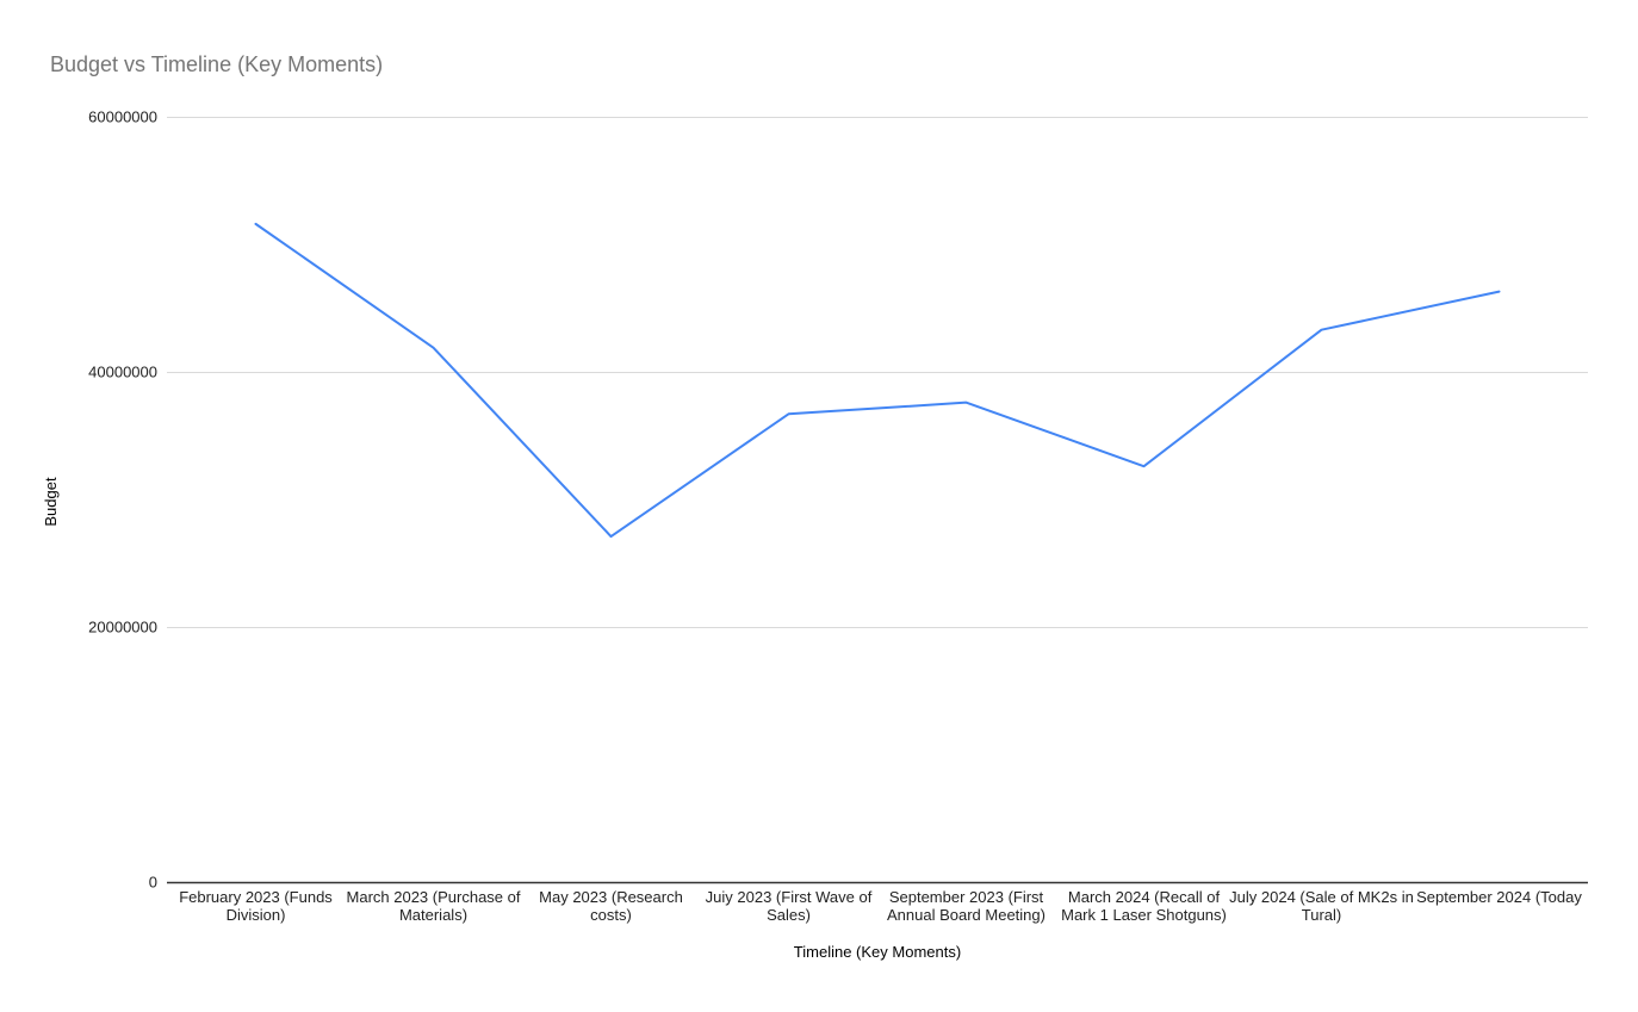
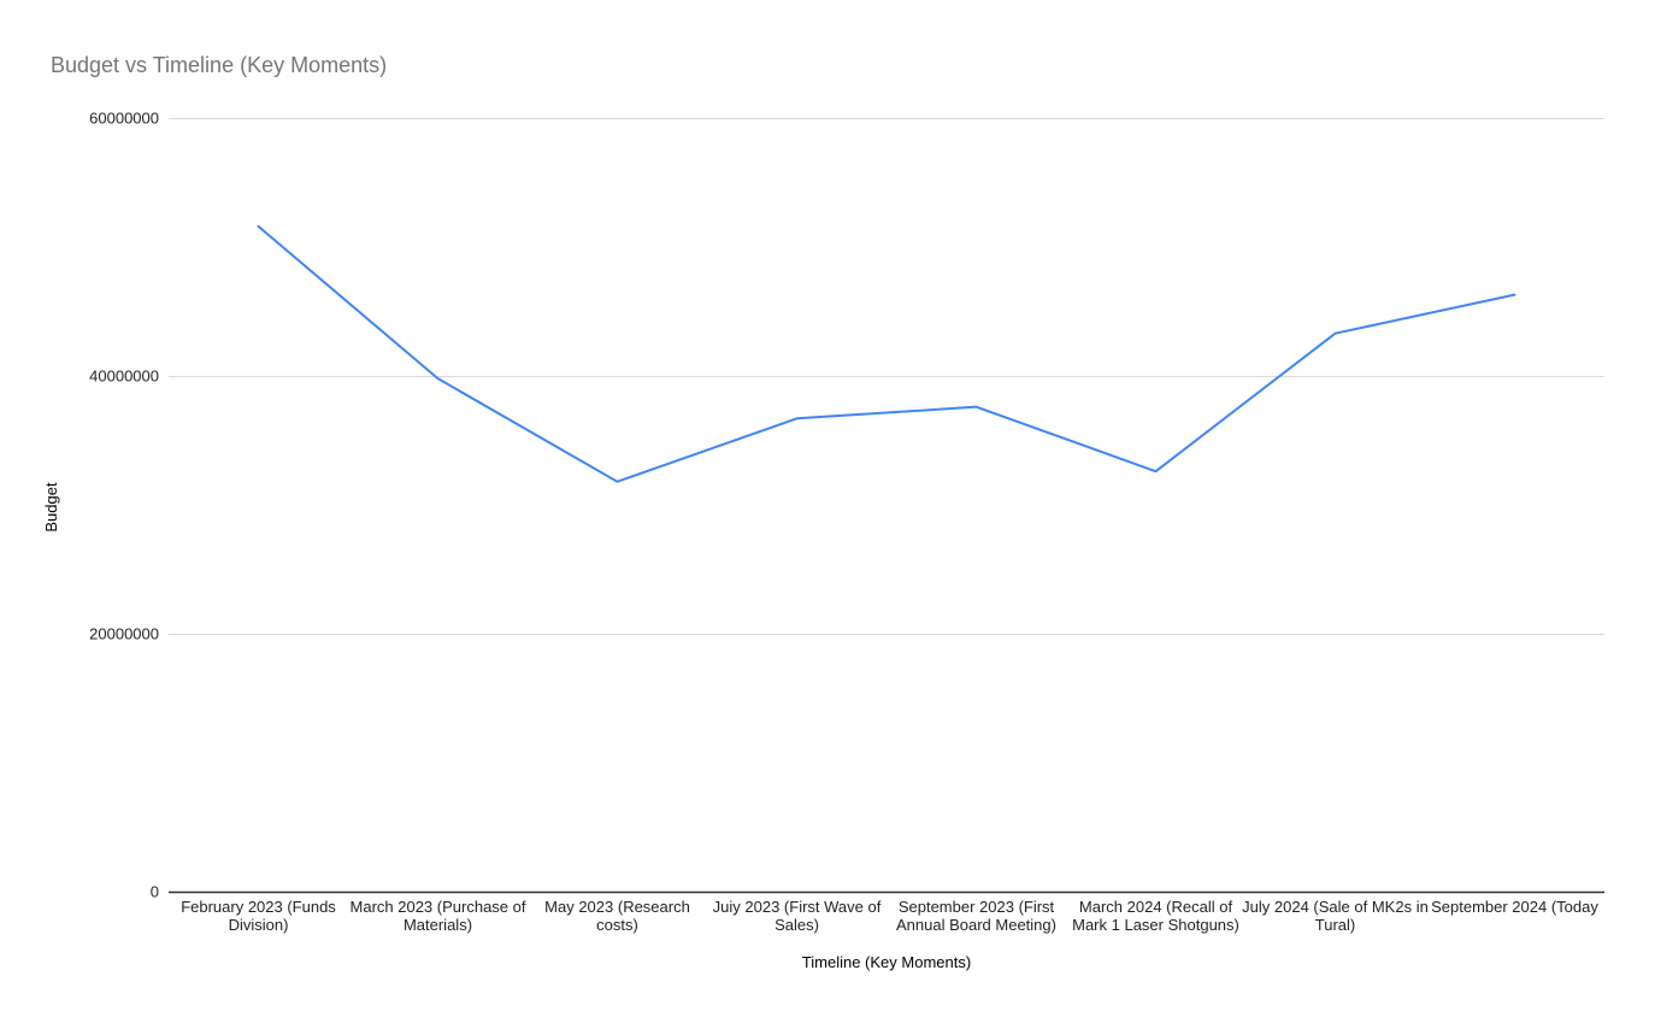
March 2023 (Purchase of Materials): 41900000 -> 39800000
May 2023 (Research costs): 27100000 -> 31800000
